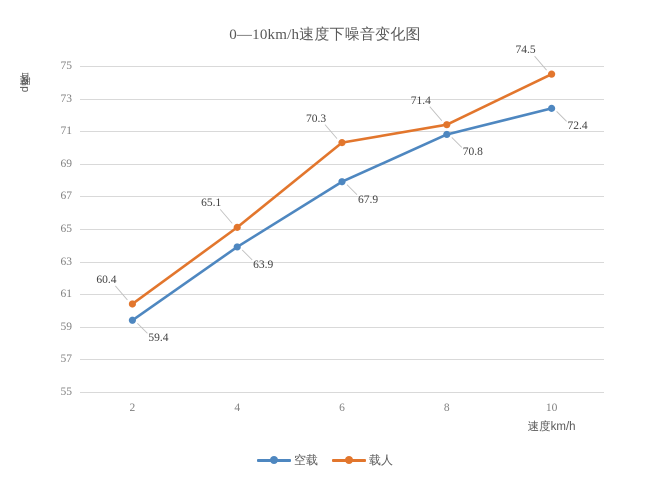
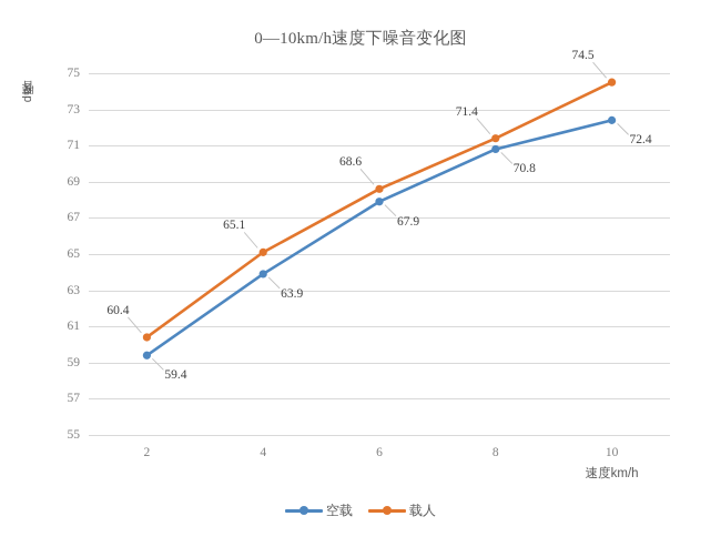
载人/6: 70.3 -> 68.6
